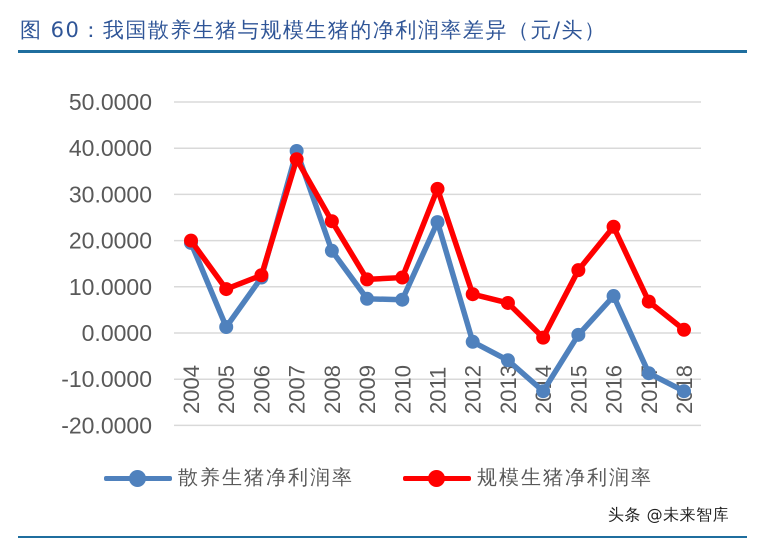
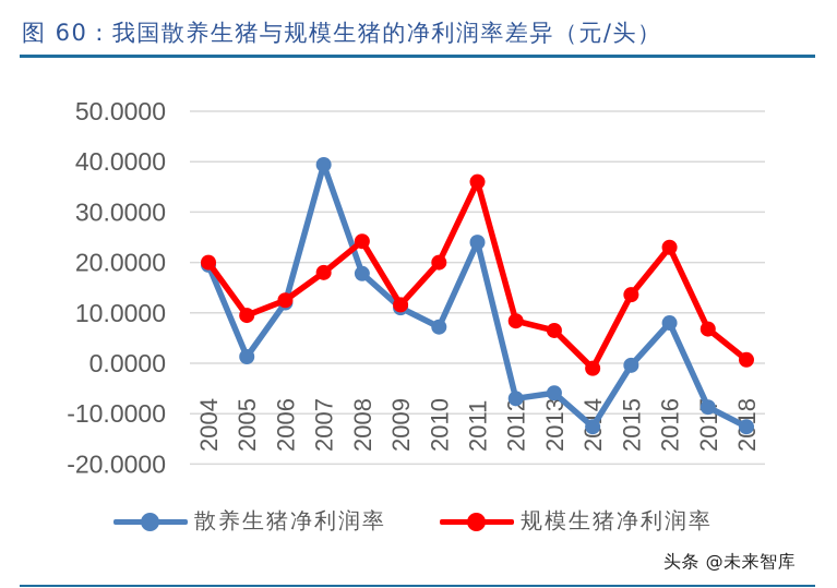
规模生猪净利润率/2007: 38 -> 18
散养生猪净利润率/2009: 7 -> 11
规模生猪净利润率/2010: 12 -> 20
规模生猪净利润率/2011: 31 -> 36
散养生猪净利润率/2012: -2 -> -7
